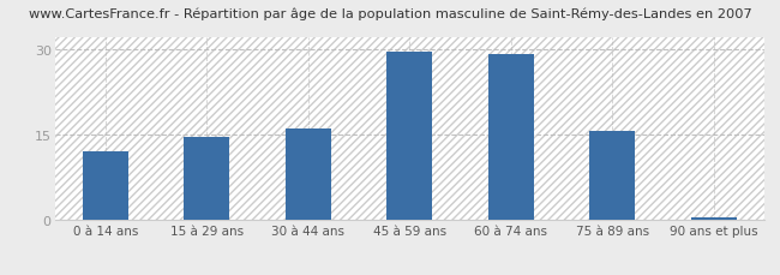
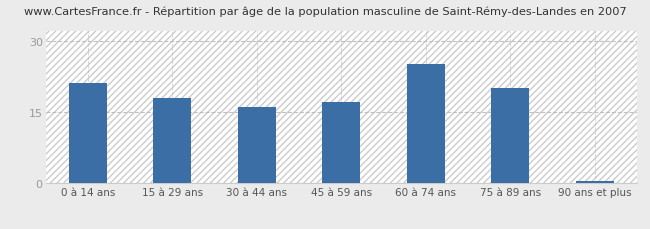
0 à 14 ans: 12.0 -> 21.0
15 à 29 ans: 14.5 -> 18.0
45 à 59 ans: 29.5 -> 17.0
60 à 74 ans: 29.0 -> 25.0
75 à 89 ans: 15.5 -> 20.0
